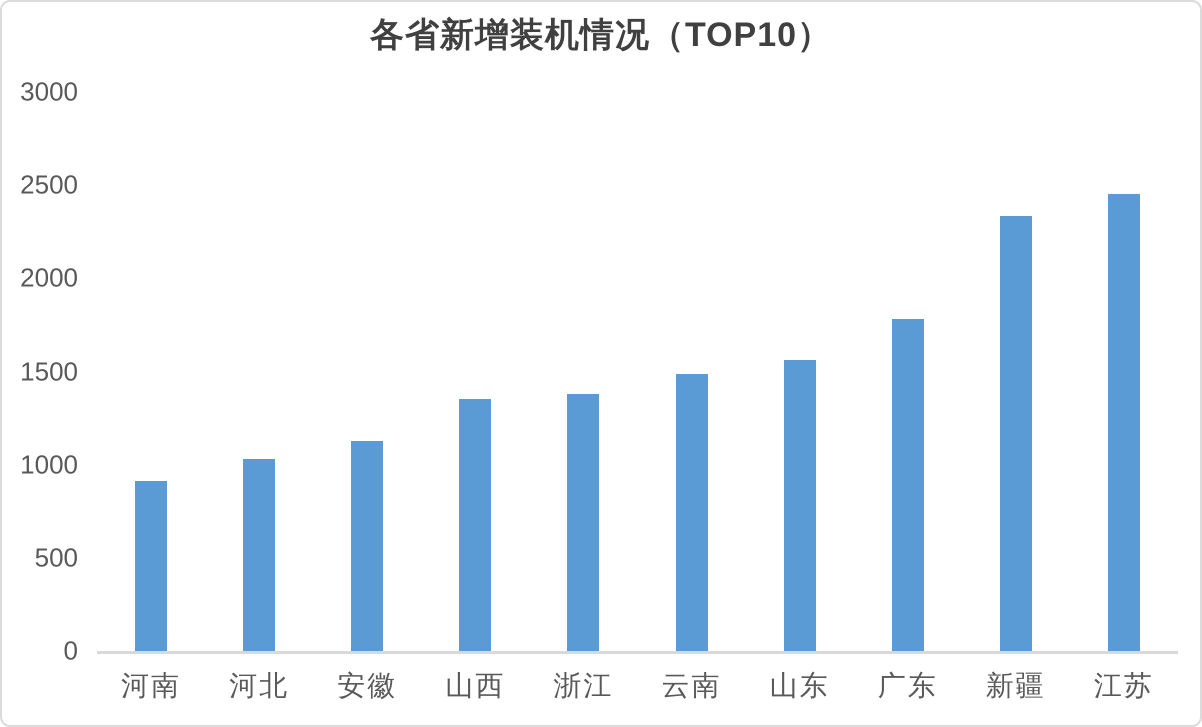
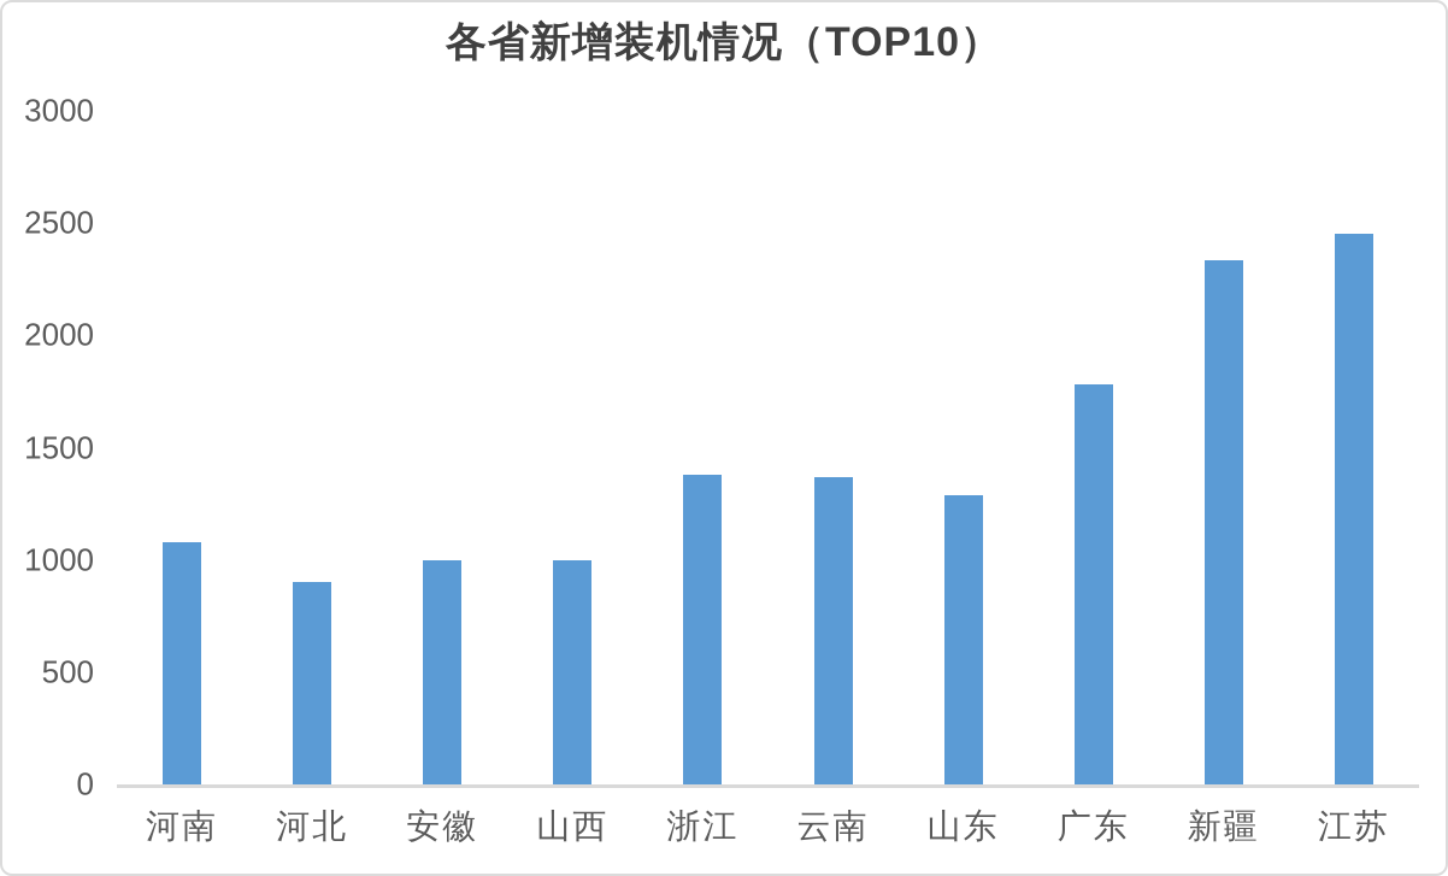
河南: 910 -> 1080
河北: 1030 -> 900
安徽: 1120 -> 1000
山西: 1360 -> 1000
云南: 1480 -> 1370
山东: 1560 -> 1290
